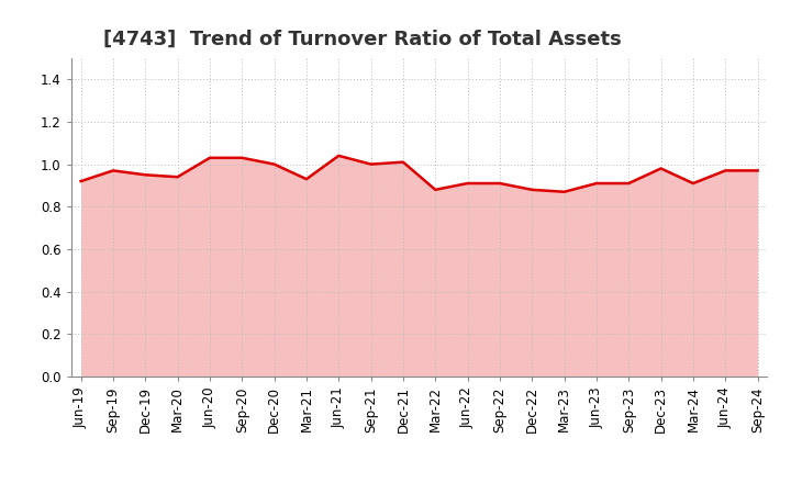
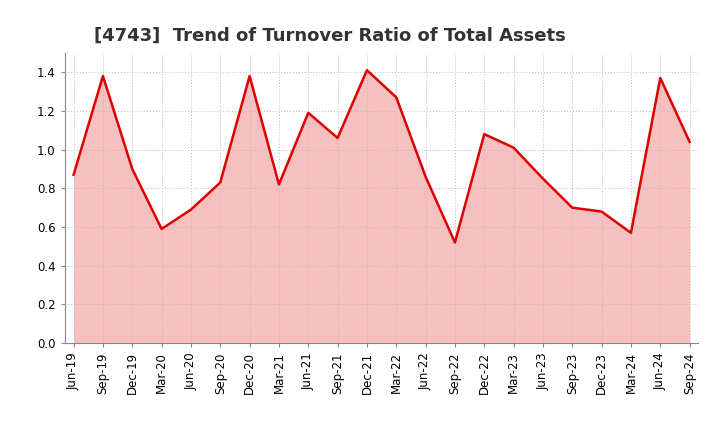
Jun-19: 0.92 -> 0.87
Sep-19: 0.97 -> 1.38
Dec-19: 0.95 -> 0.90
Mar-20: 0.94 -> 0.59
Jun-20: 1.03 -> 0.69
Sep-20: 1.03 -> 0.83
Dec-20: 1.00 -> 1.38
Mar-21: 0.93 -> 0.82
Jun-21: 1.04 -> 1.19
Sep-21: 1.00 -> 1.06
Dec-21: 1.01 -> 1.41
Mar-22: 0.88 -> 1.27
Jun-22: 0.91 -> 0.86
Sep-22: 0.91 -> 0.52
Dec-22: 0.88 -> 1.08
Mar-23: 0.87 -> 1.01
Jun-23: 0.91 -> 0.85
Sep-23: 0.91 -> 0.70
Dec-23: 0.98 -> 0.68
Mar-24: 0.91 -> 0.57
Jun-24: 0.97 -> 1.37
Sep-24: 0.97 -> 1.04
